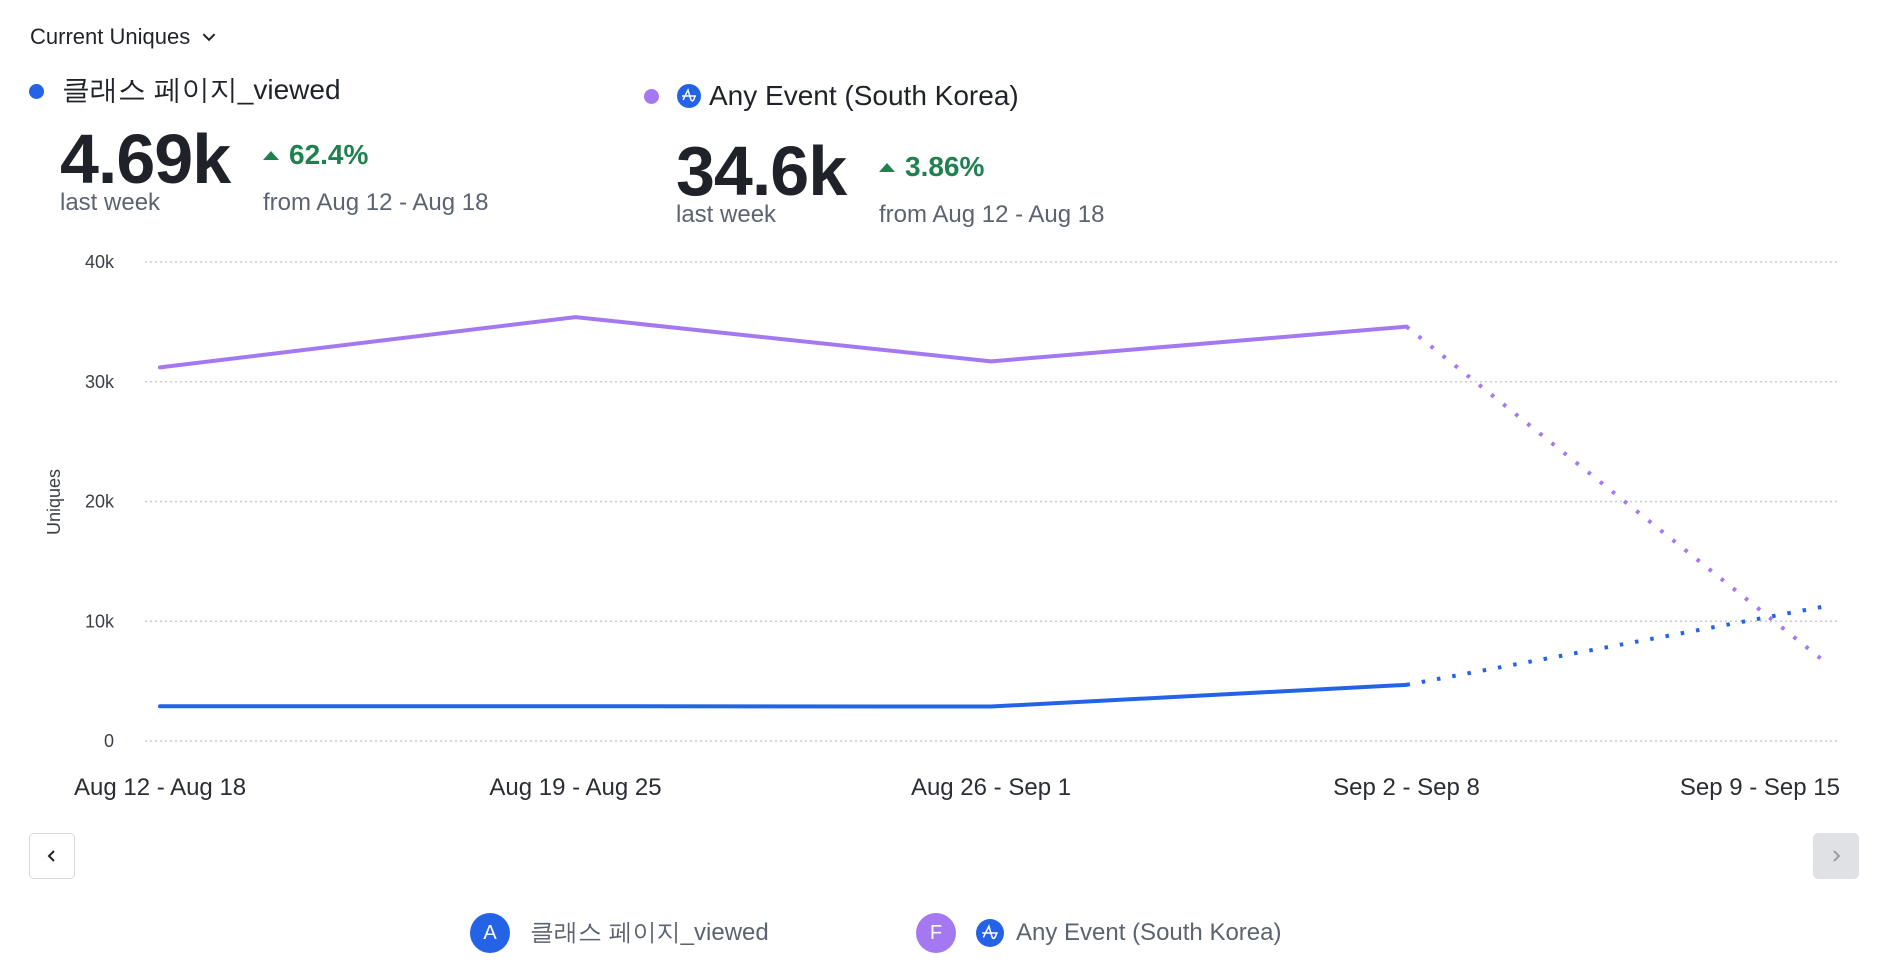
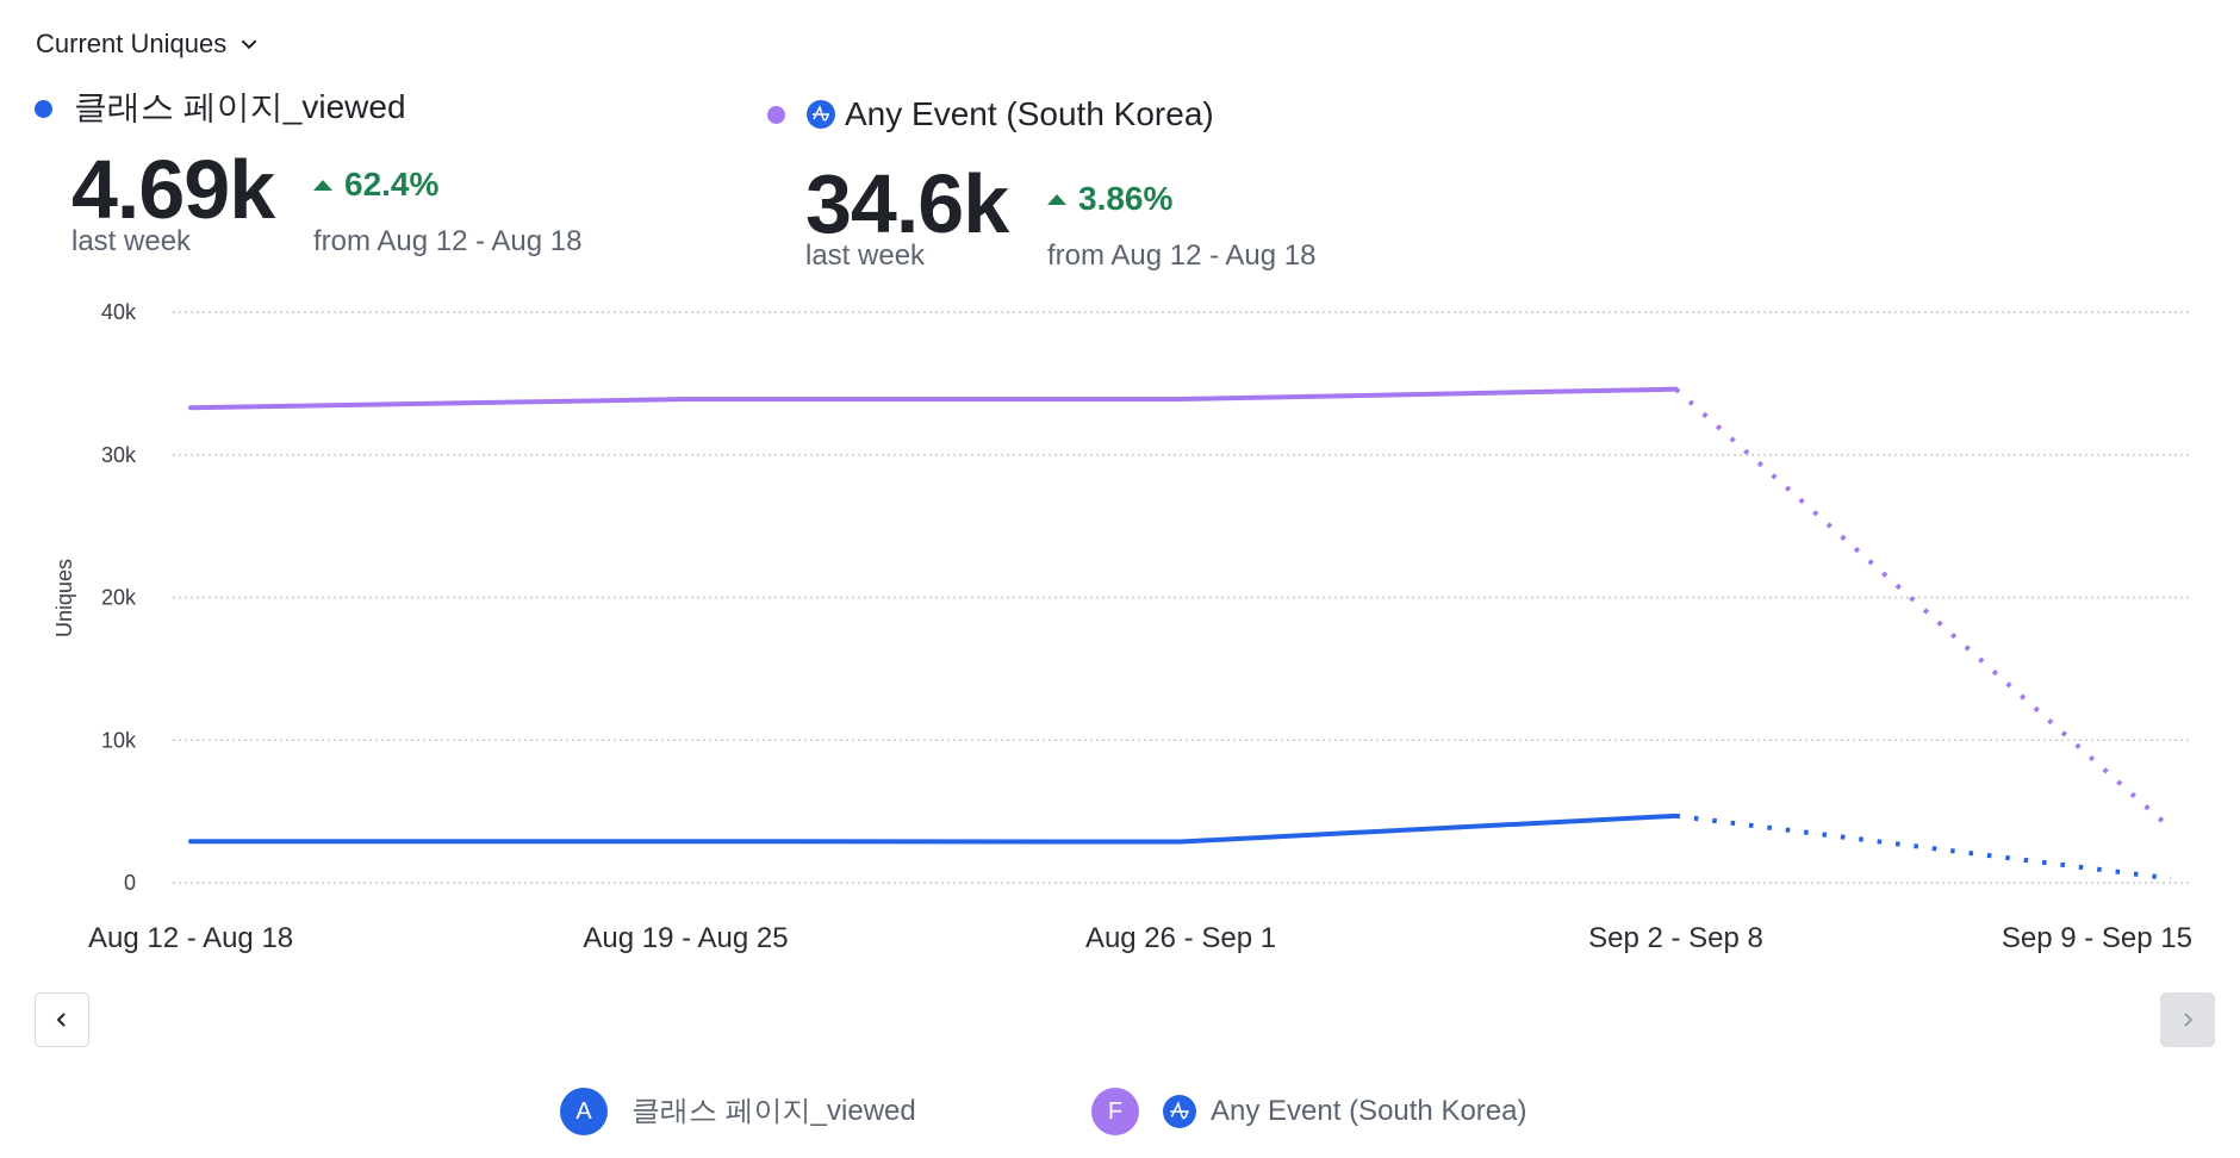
Any Event (South Korea)/Aug 12 - Aug 18: 31.2k -> 33.3k
Any Event (South Korea)/Aug 19 - Aug 25: 35.4k -> 33.9k
Any Event (South Korea)/Aug 26 - Sep 1: 31.7k -> 33.9k
클래스 페이지_viewed/Sep 9 - Sep 15: 11.2k -> 0.3k
Any Event (South Korea)/Sep 9 - Sep 15: 6.8k -> 3.8k
